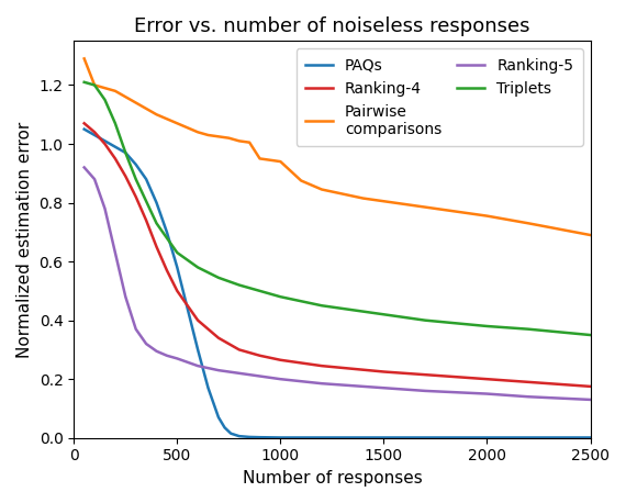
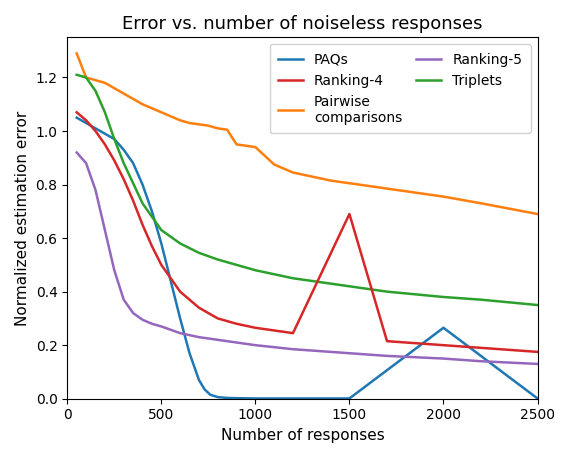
Ranking-4/1500: 0.225 -> 0.690
PAQs/2000: 0.001 -> 0.265
